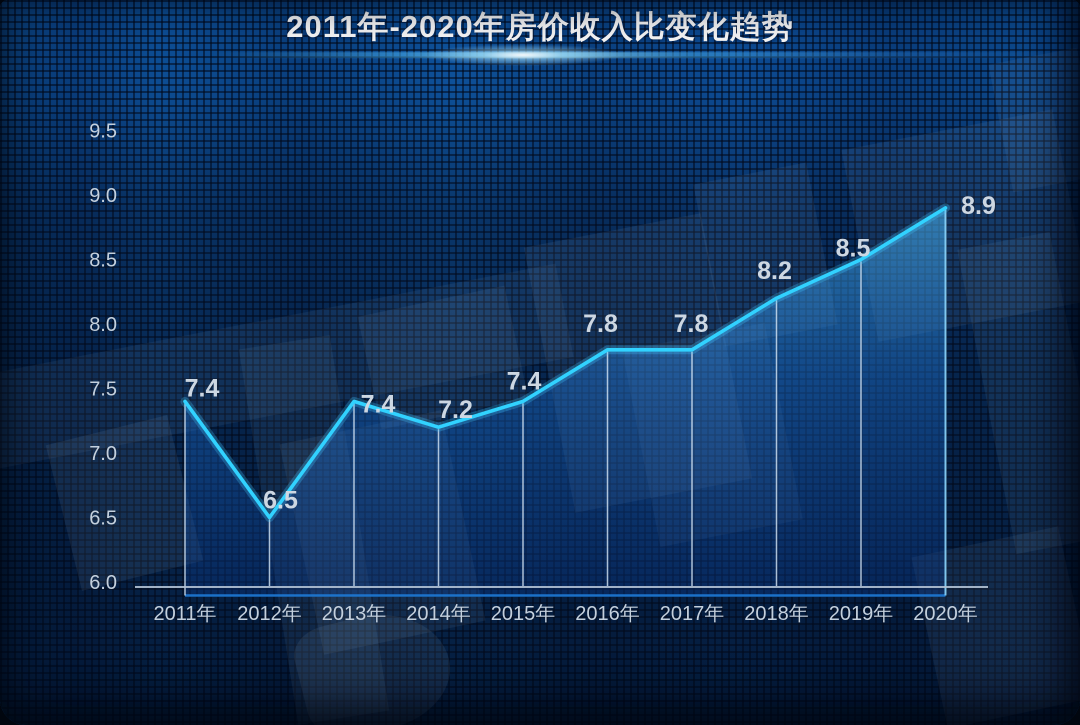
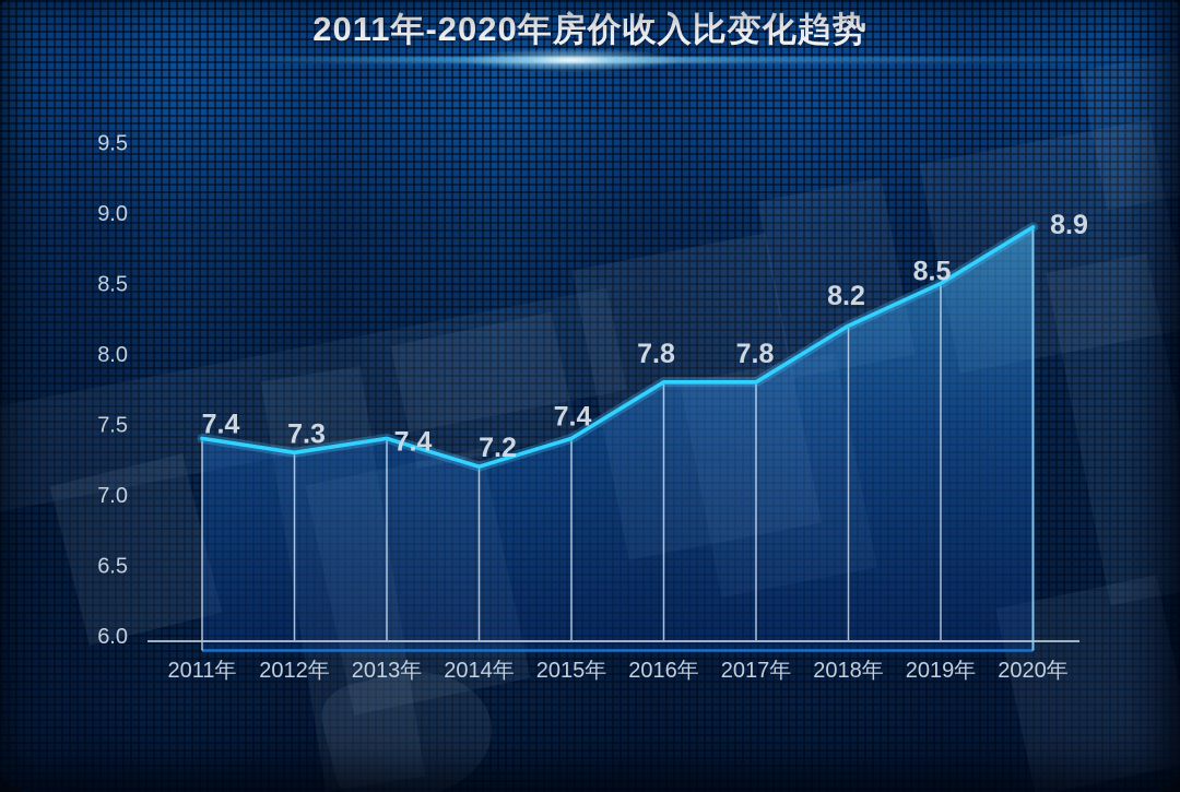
2012年: 6.5 -> 7.3
